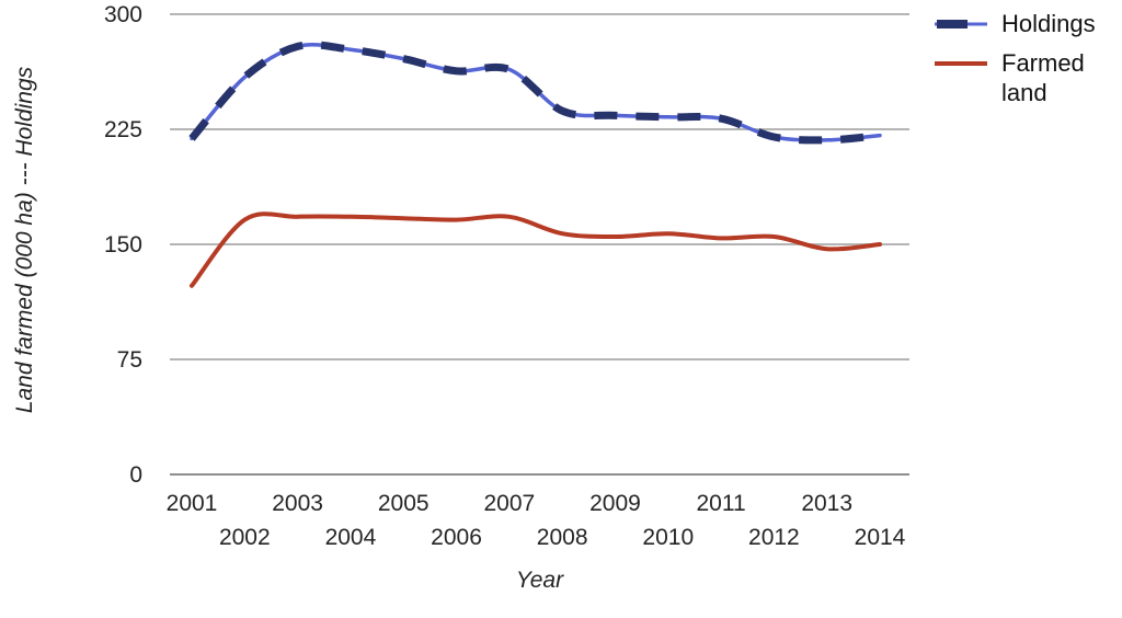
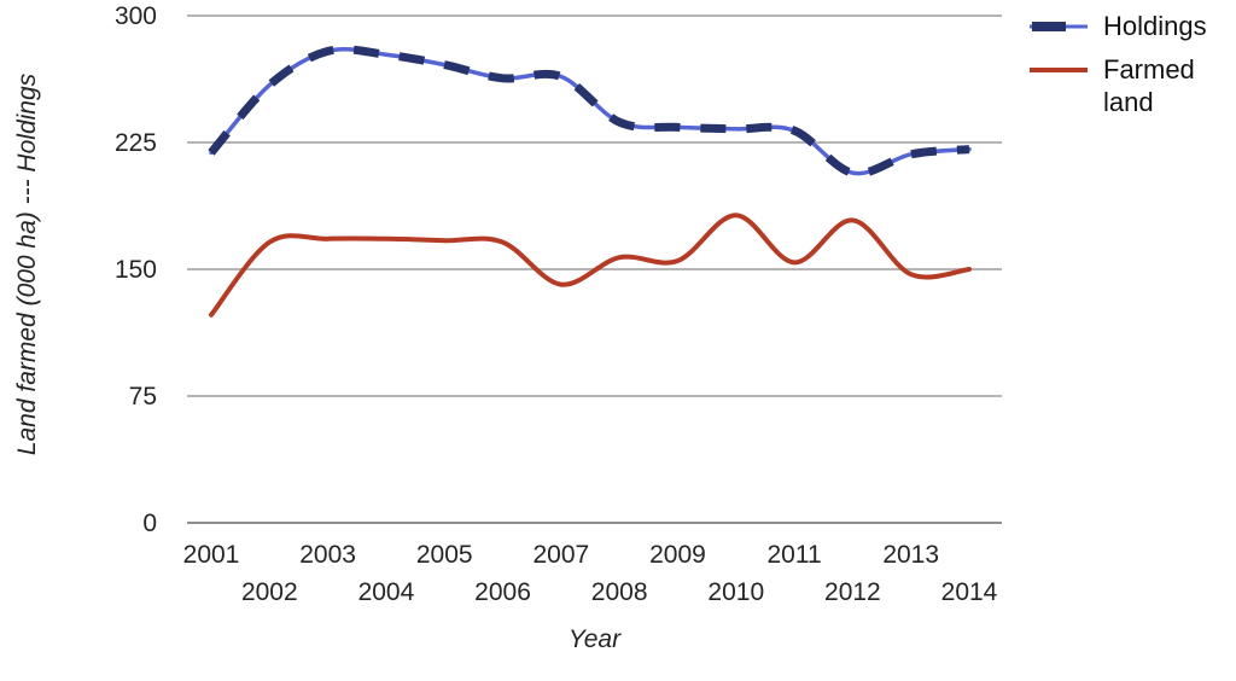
Farmed land/2007: 168 -> 141
Farmed land/2010: 157 -> 182
Holdings/2012: 220 -> 207
Farmed land/2012: 155 -> 179
